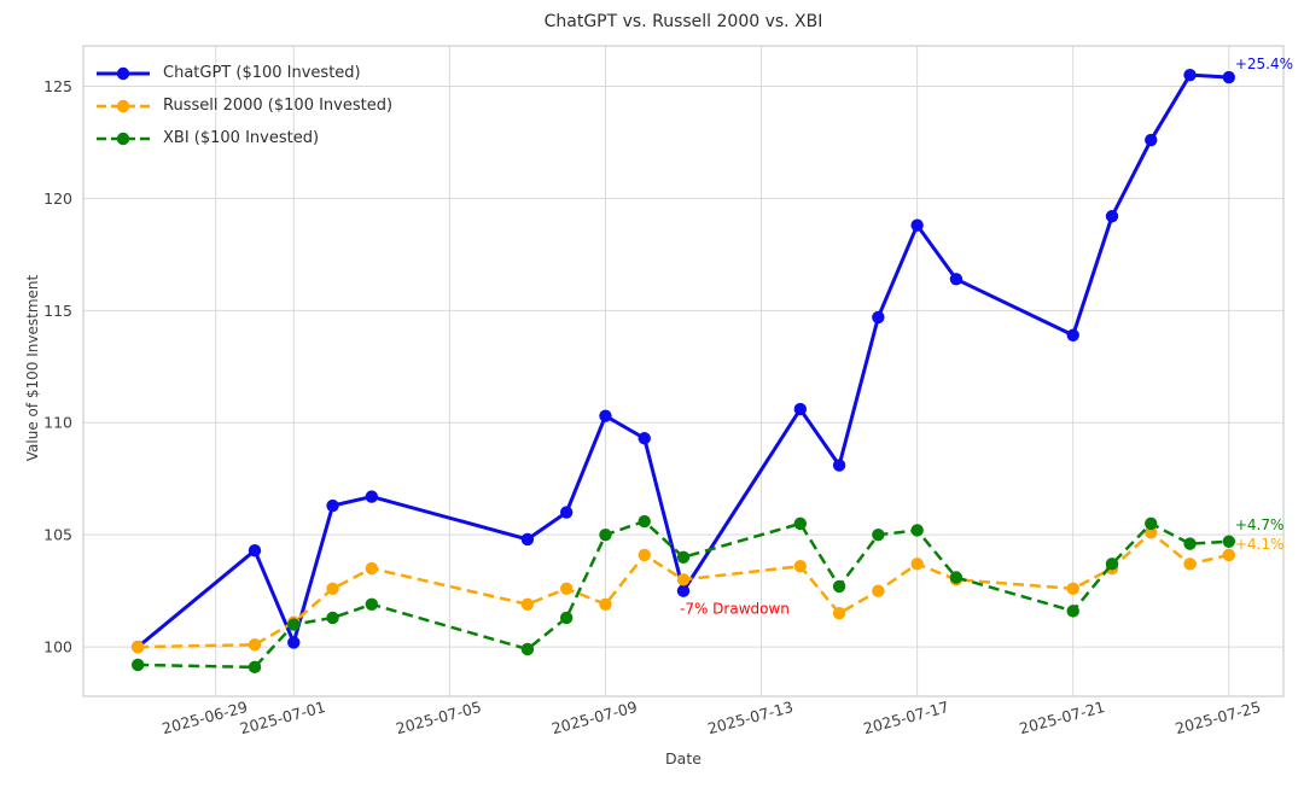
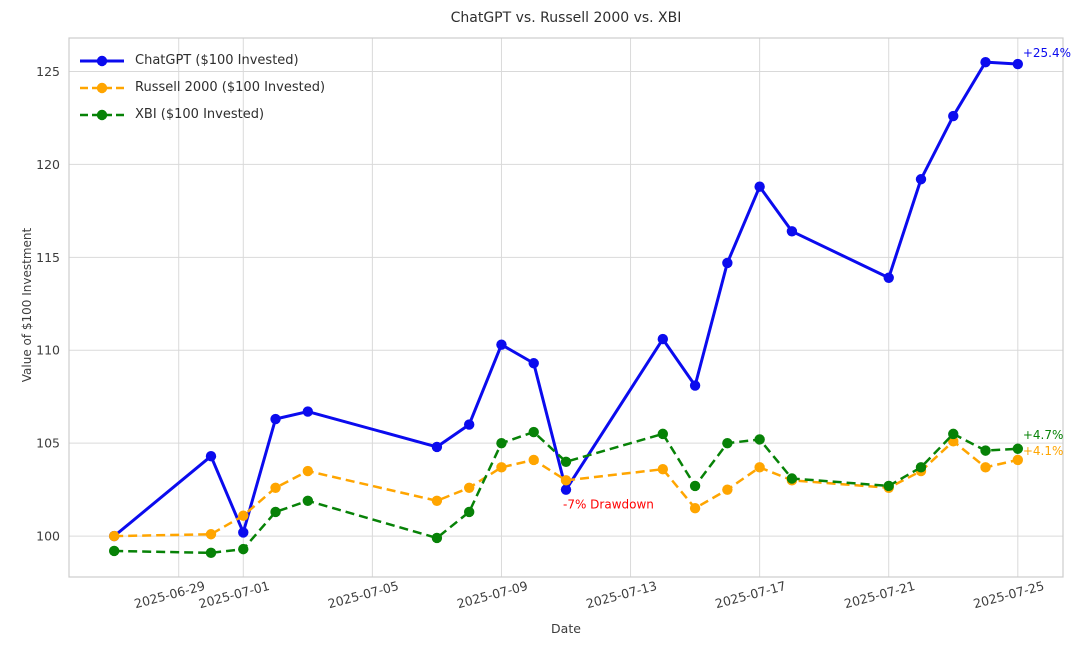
XBI ($100 Invested)/2025-07-01: 101.0 -> 99.3
Russell 2000 ($100 Invested)/2025-07-09: 101.9 -> 103.7
XBI ($100 Invested)/2025-07-21: 101.6 -> 102.7
